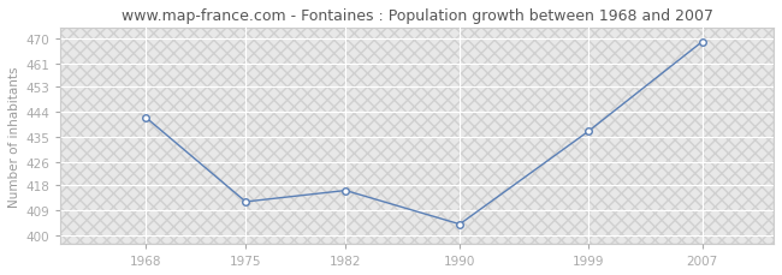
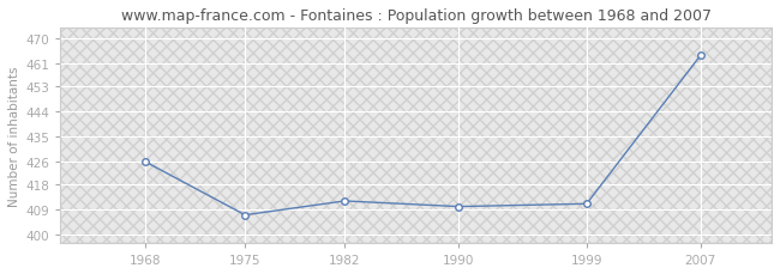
1968: 442 -> 426
1975: 412 -> 407
1982: 416 -> 412
1990: 404 -> 410
1999: 437 -> 411
2007: 469 -> 464
